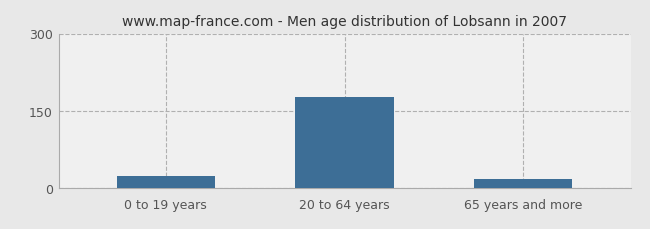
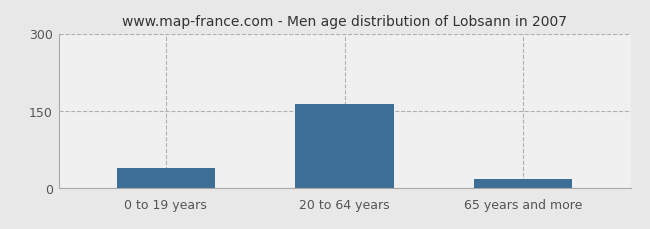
0 to 19 years: 22 -> 38
20 to 64 years: 176 -> 162
